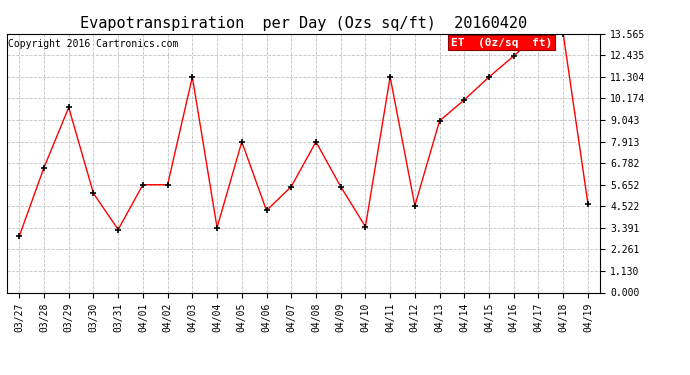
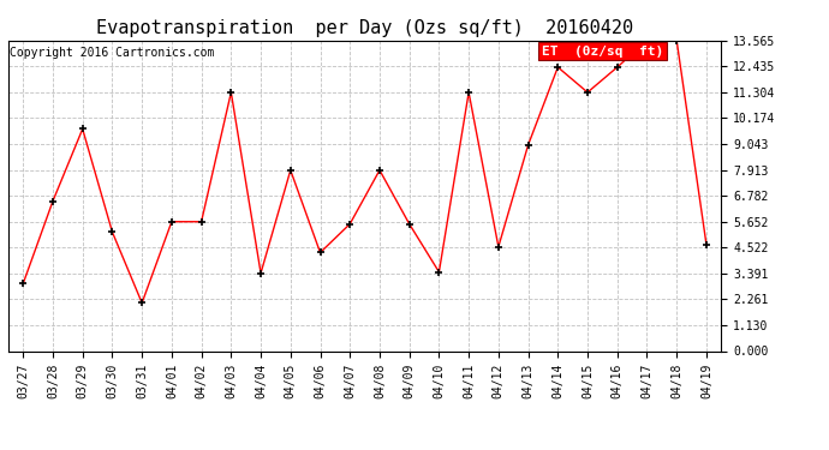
03/31: 3.3 -> 2.1
04/14: 10.1 -> 12.4
